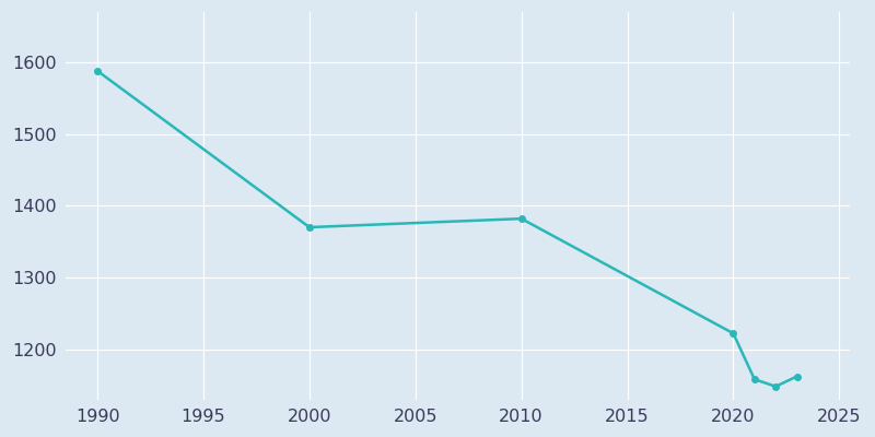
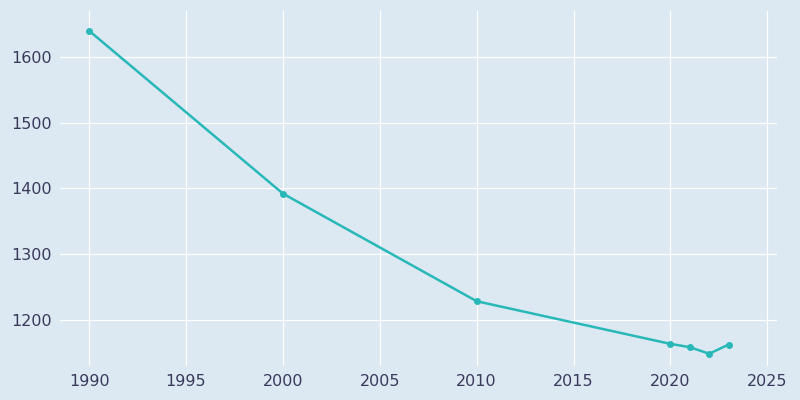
1990: 1588 -> 1640
2000: 1370 -> 1392
2010: 1382 -> 1228
2020: 1222 -> 1163
